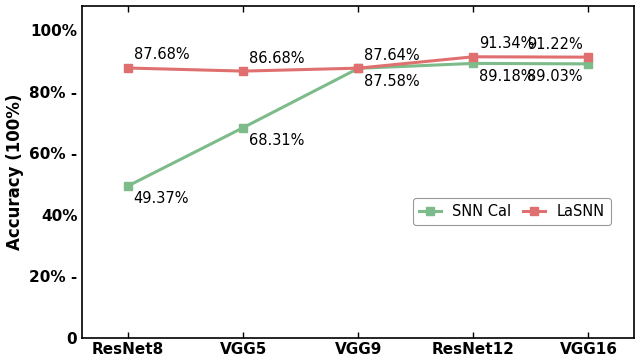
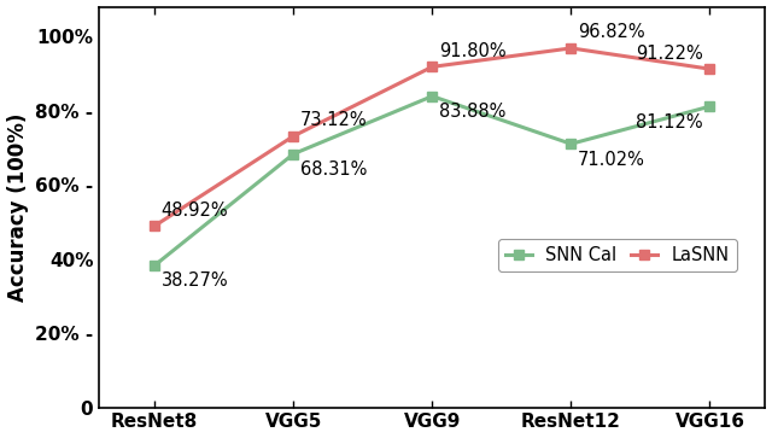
SNN Cal/ResNet8: 49.37% -> 38.27%
LaSNN/ResNet8: 87.68% -> 48.92%
LaSNN/VGG5: 86.68% -> 73.12%
SNN Cal/VGG9: 87.58% -> 83.88%
LaSNN/VGG9: 87.64% -> 91.80%
SNN Cal/ResNet12: 89.18% -> 71.02%
LaSNN/ResNet12: 91.34% -> 96.82%
SNN Cal/VGG16: 89.03% -> 81.12%
